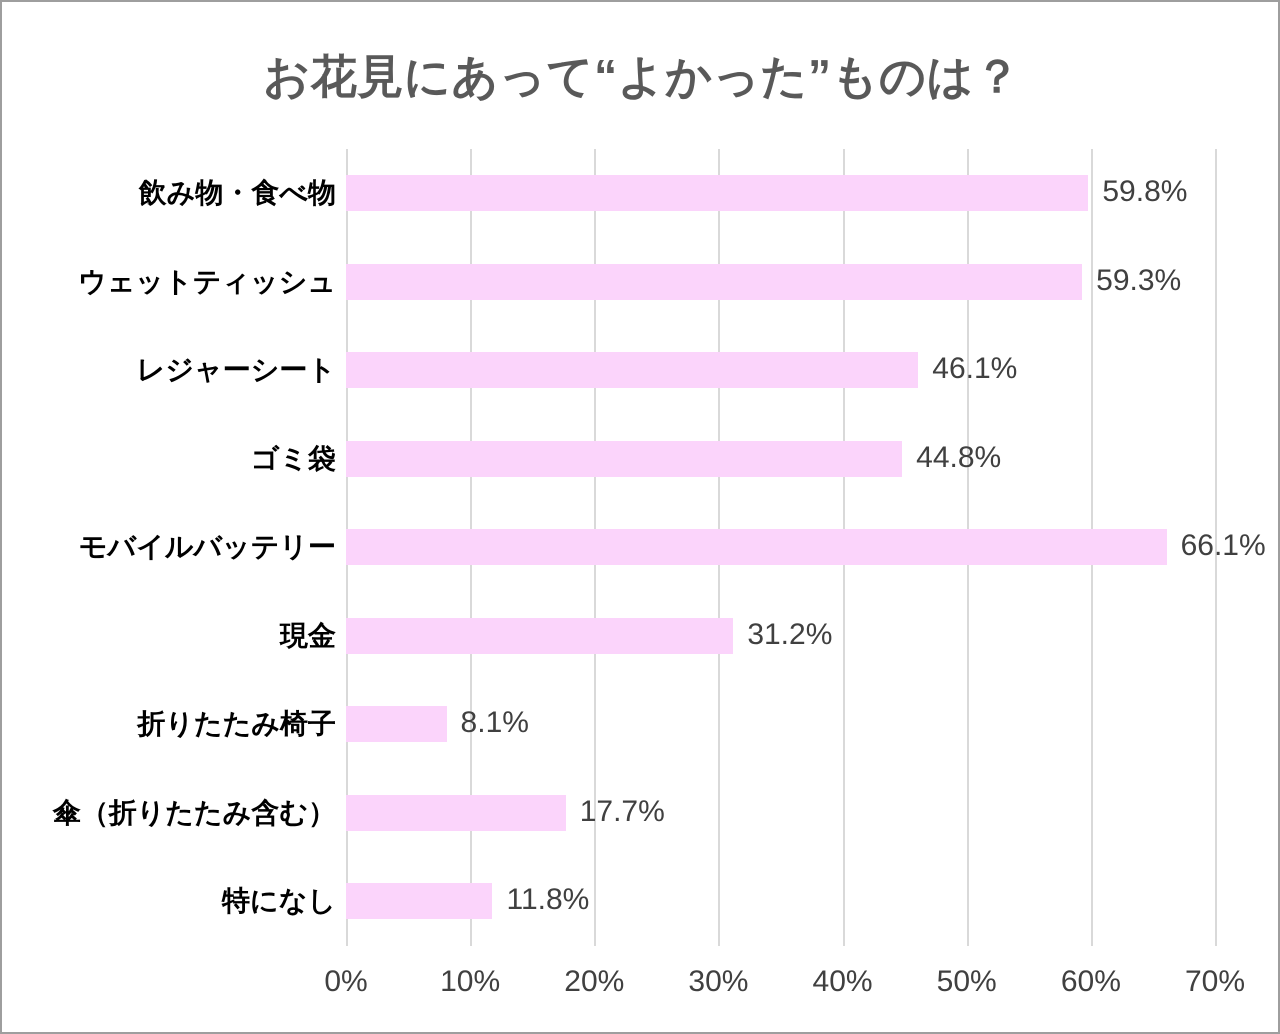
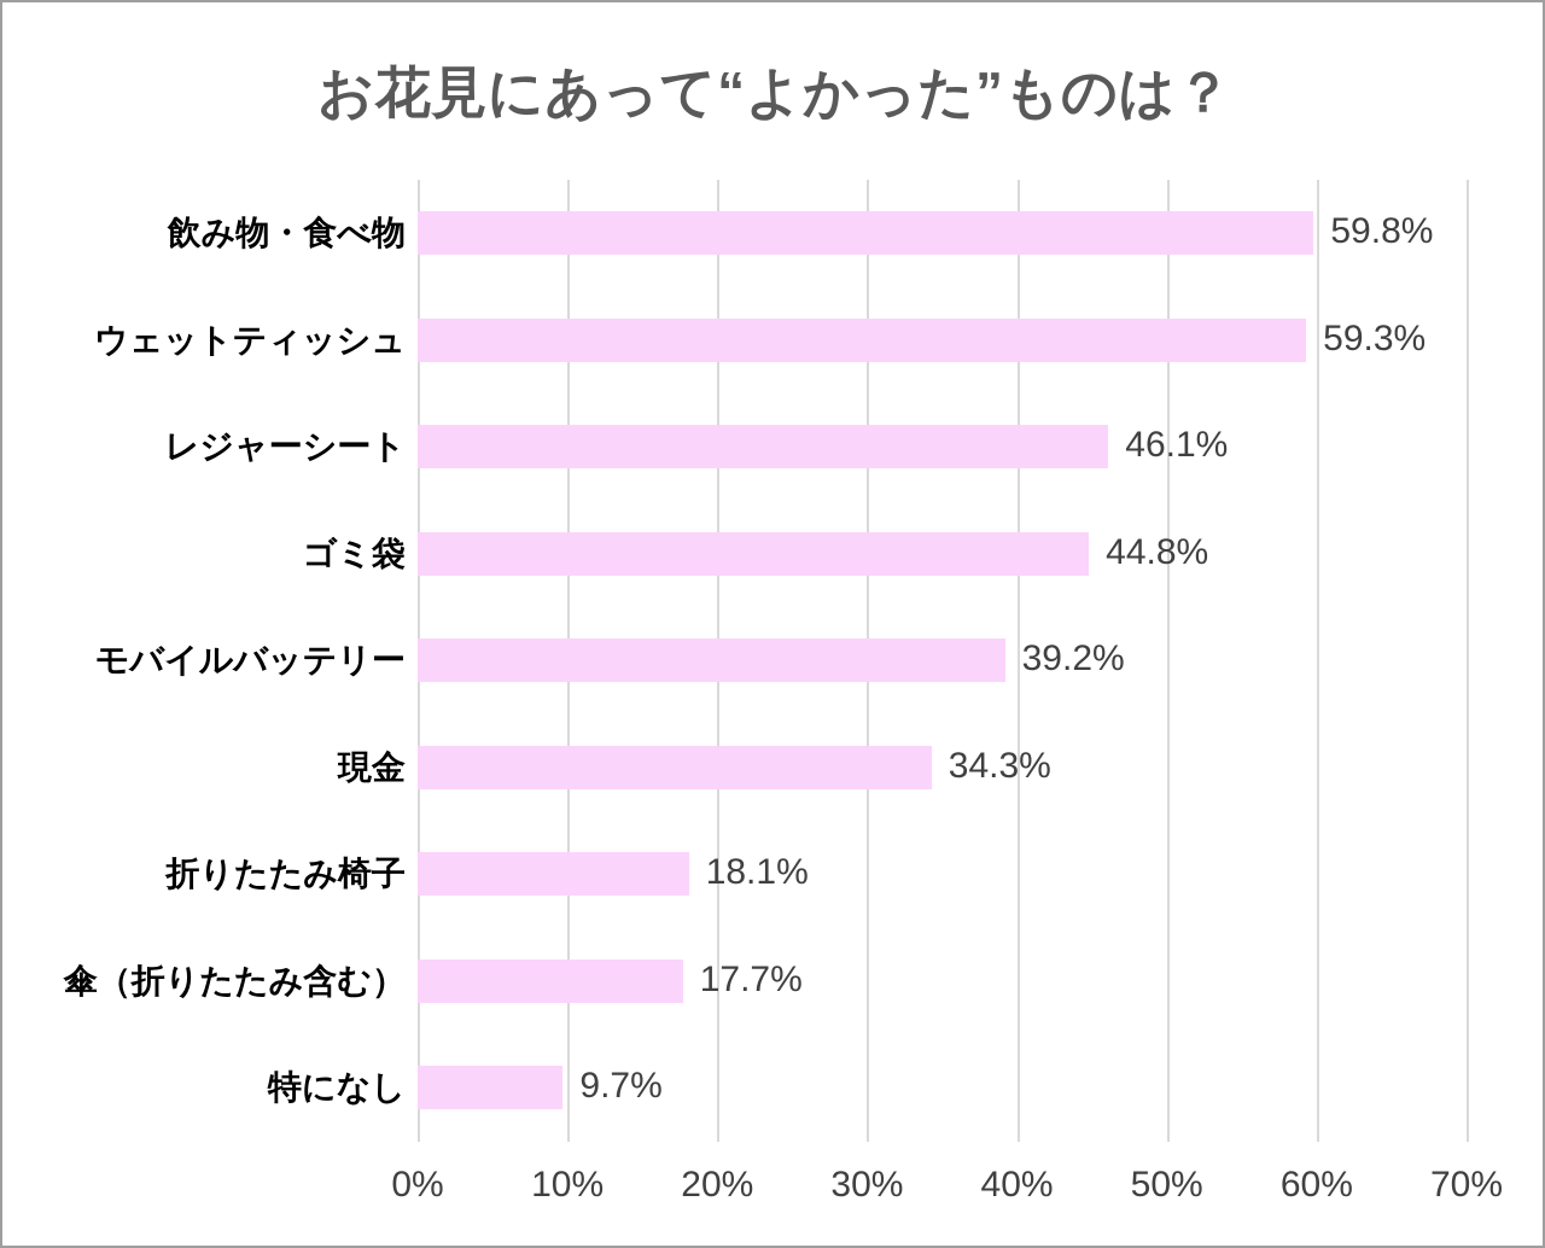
モバイルバッテリー: 66.1% -> 39.2%
現金: 31.2% -> 34.3%
折りたたみ椅子: 8.1% -> 18.1%
特になし: 11.8% -> 9.7%
